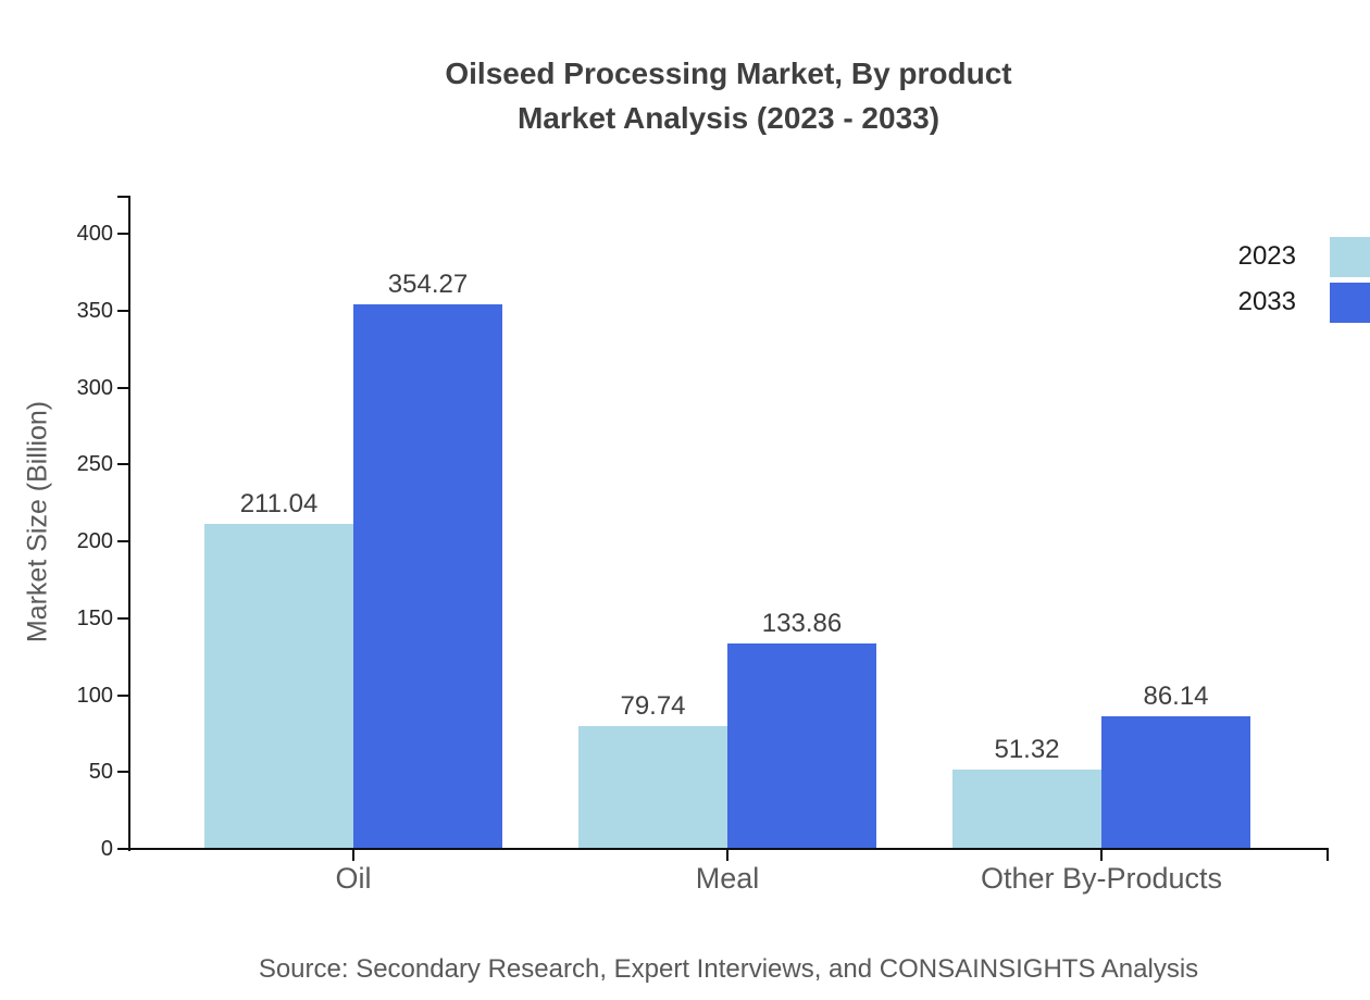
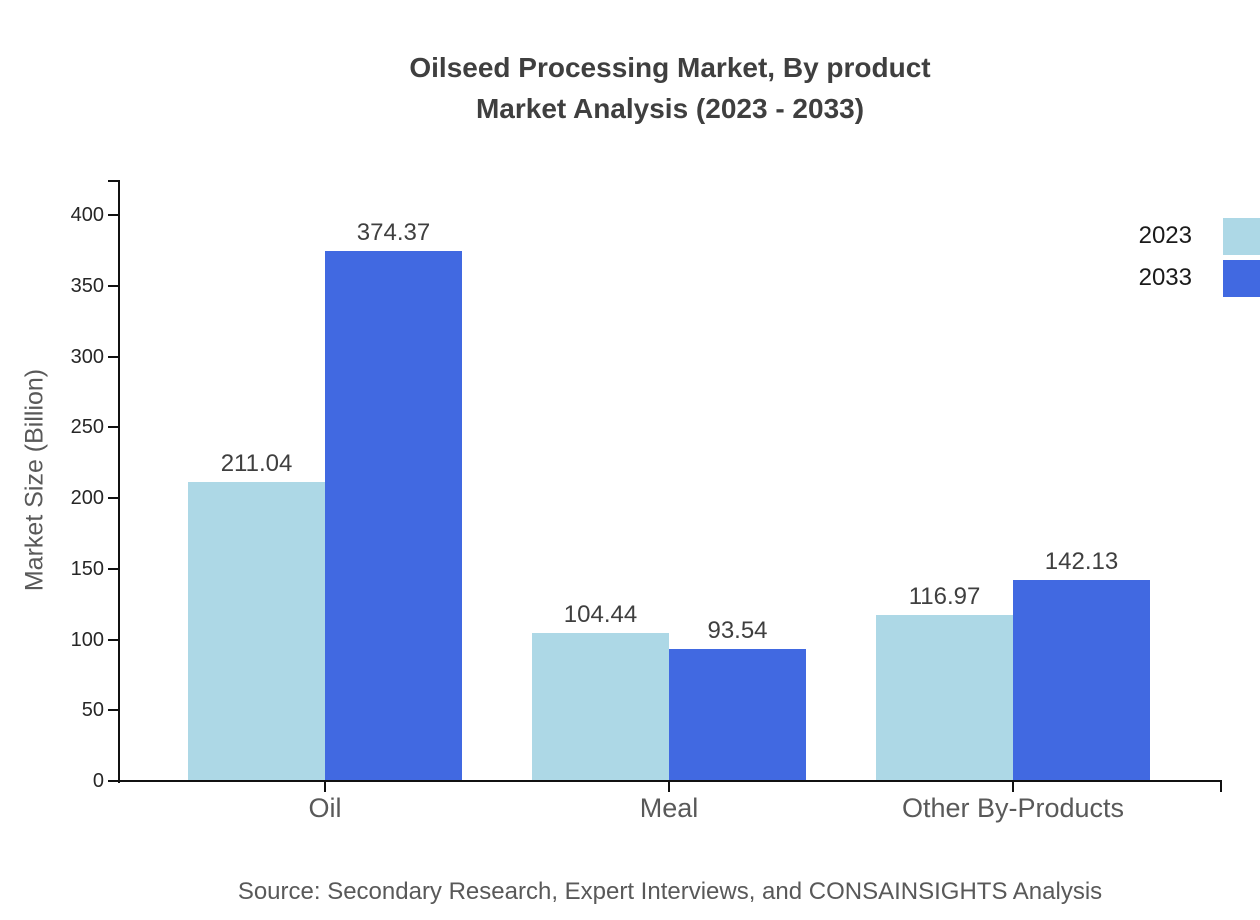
2033/Oil: 354.27 -> 374.37
2023/Meal: 79.74 -> 104.44
2033/Meal: 133.86 -> 93.54
2023/Other By-Products: 51.32 -> 116.97
2033/Other By-Products: 86.14 -> 142.13
